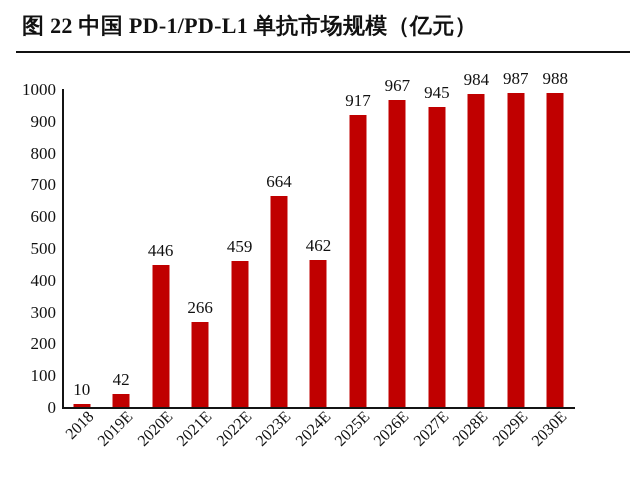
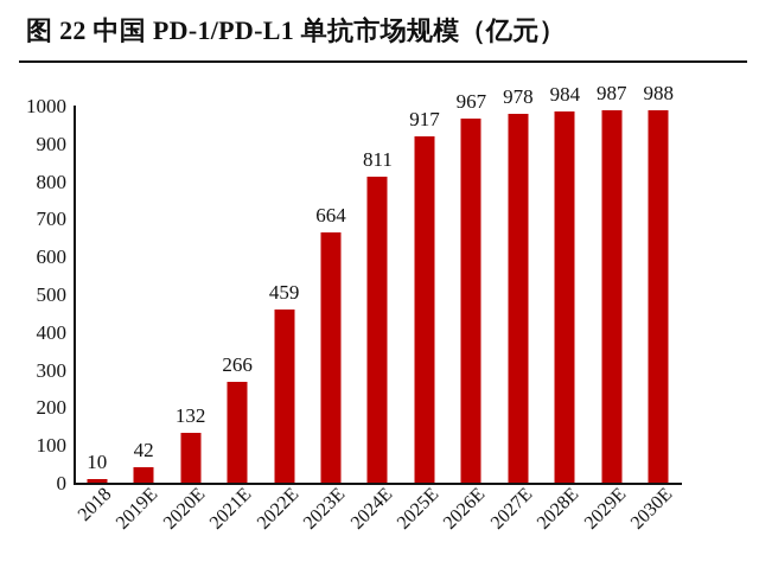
2020E: 446 -> 132
2024E: 462 -> 811
2027E: 945 -> 978
